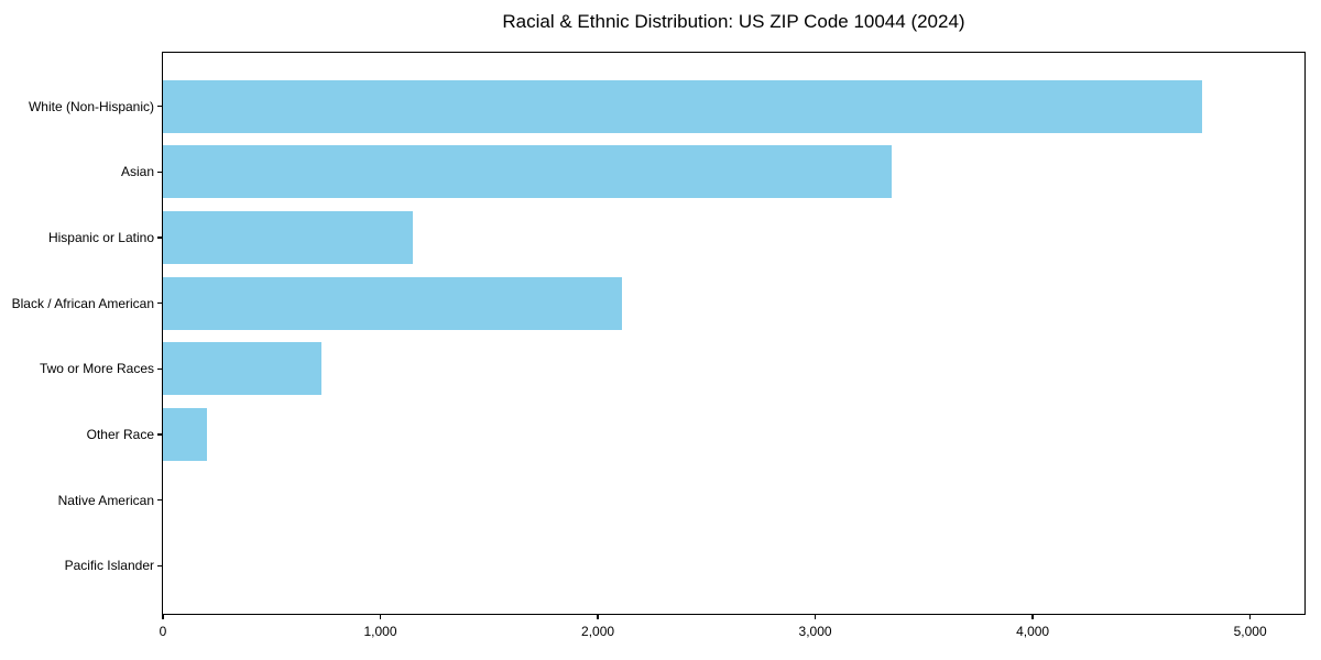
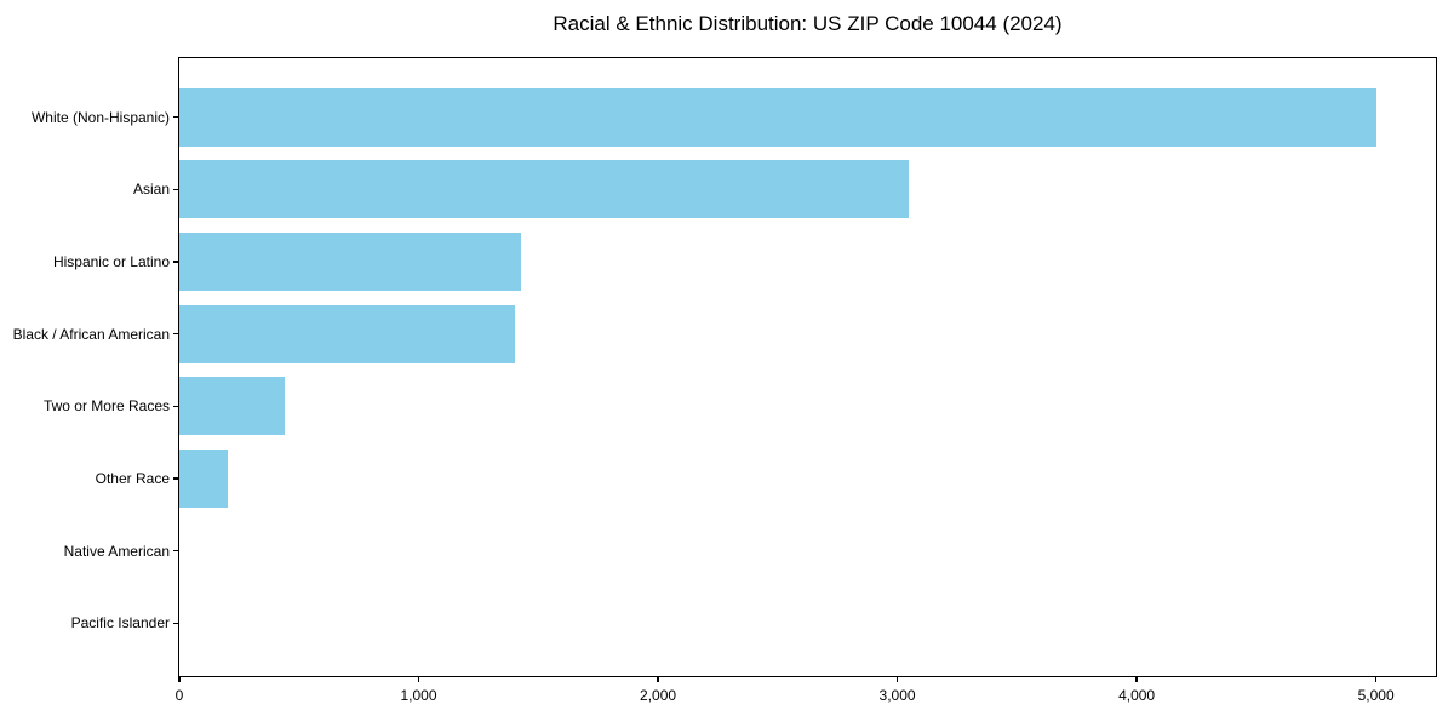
White (Non-Hispanic): 4780 -> 5000
Asian: 3350 -> 3050
Hispanic or Latino: 1150 -> 1430
Black / African American: 2110 -> 1400
Two or More Races: 730 -> 440
